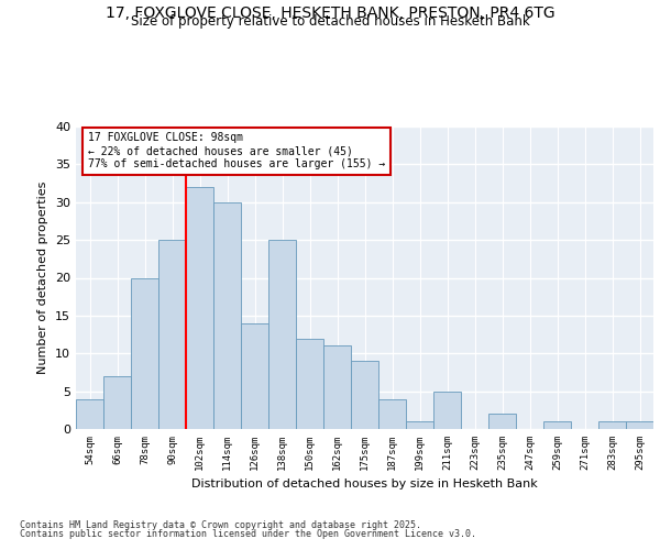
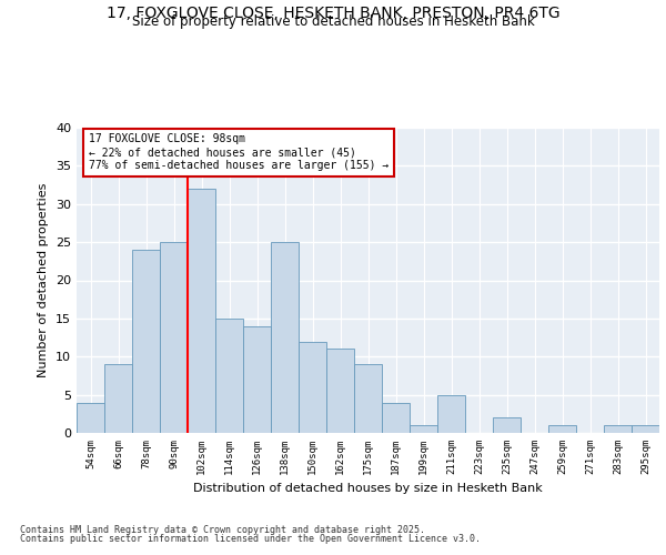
66sqm: 7 -> 9
78sqm: 20 -> 24
114sqm: 30 -> 15
